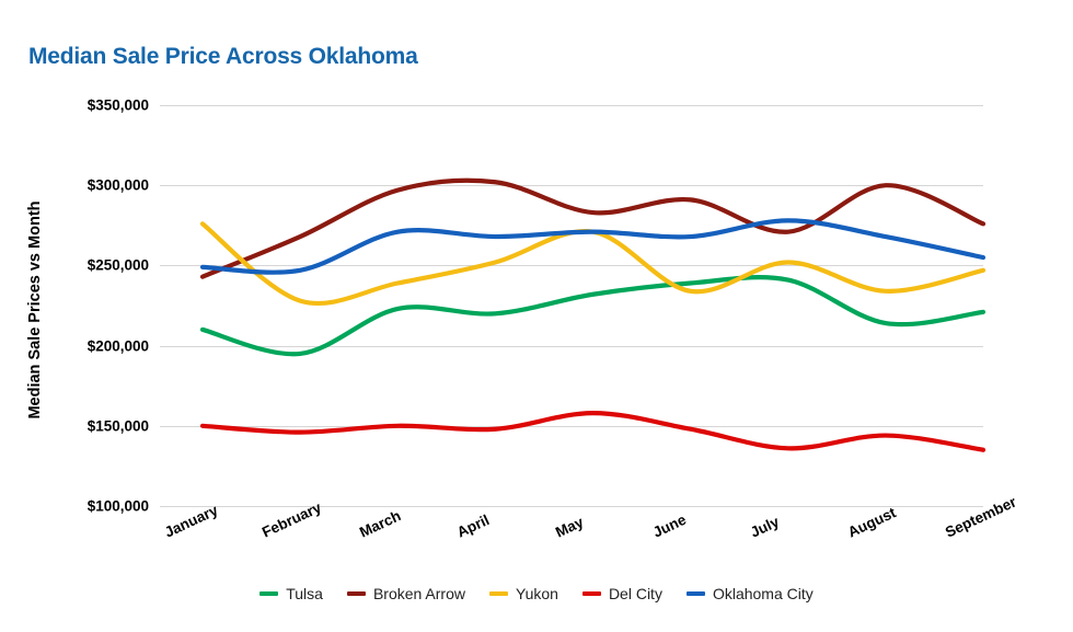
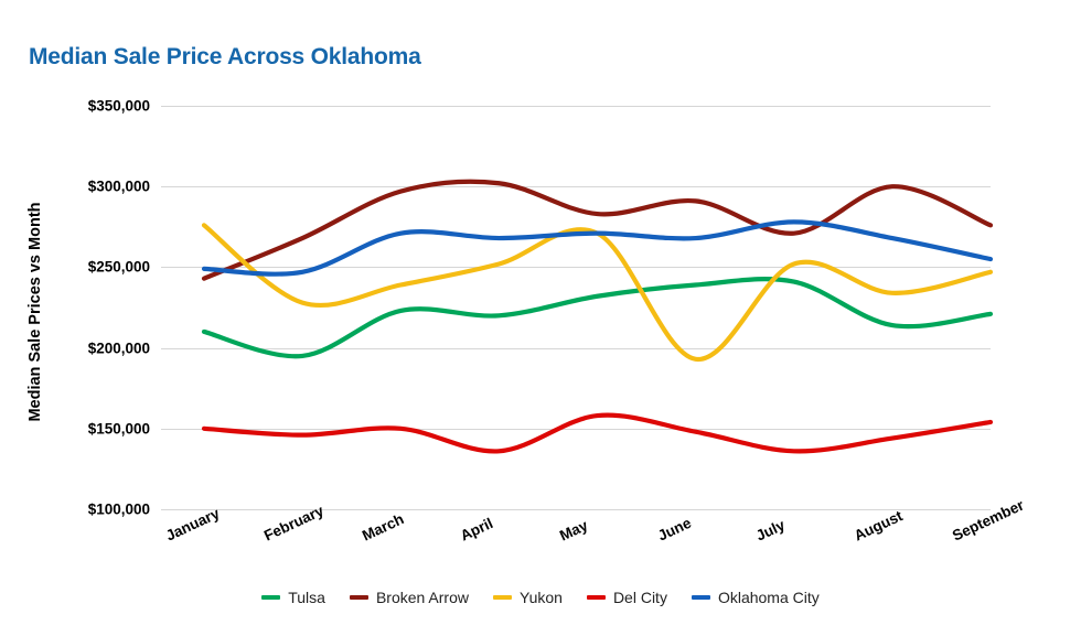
Del City/April: $148000 -> $136000
Yukon/June: $234000 -> $193000
Del City/September: $135000 -> $154000
